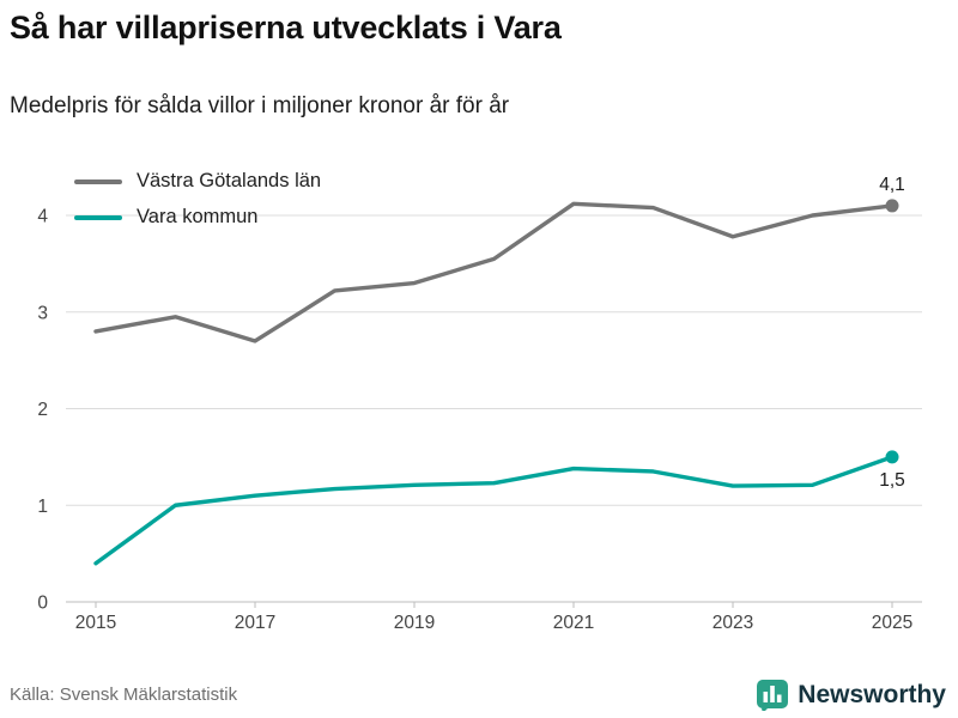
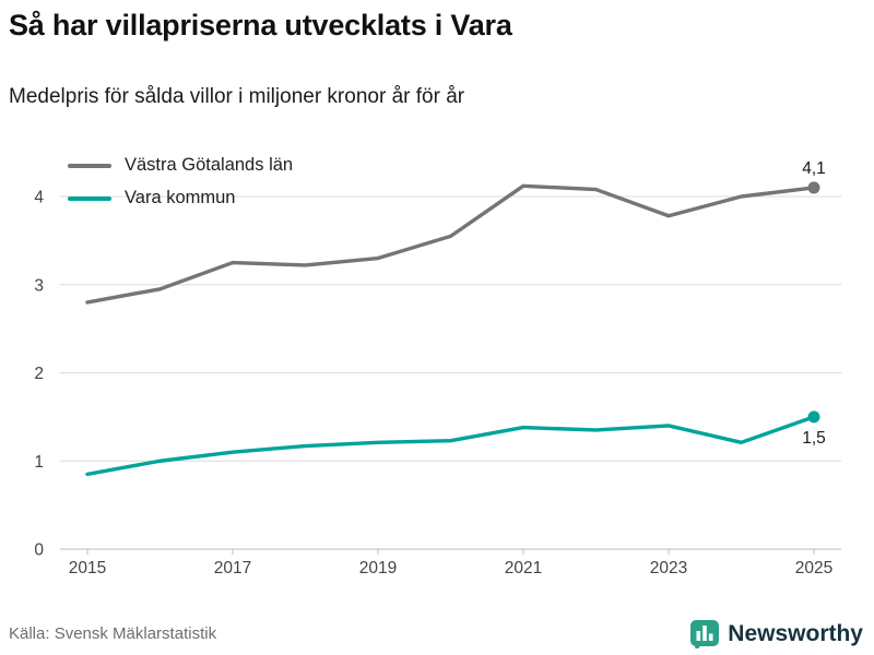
Vara kommun/2015: 0.4 -> 0.8
Västra Götalands län/2017: 2.7 -> 3.2
Vara kommun/2023: 1.2 -> 1.4
